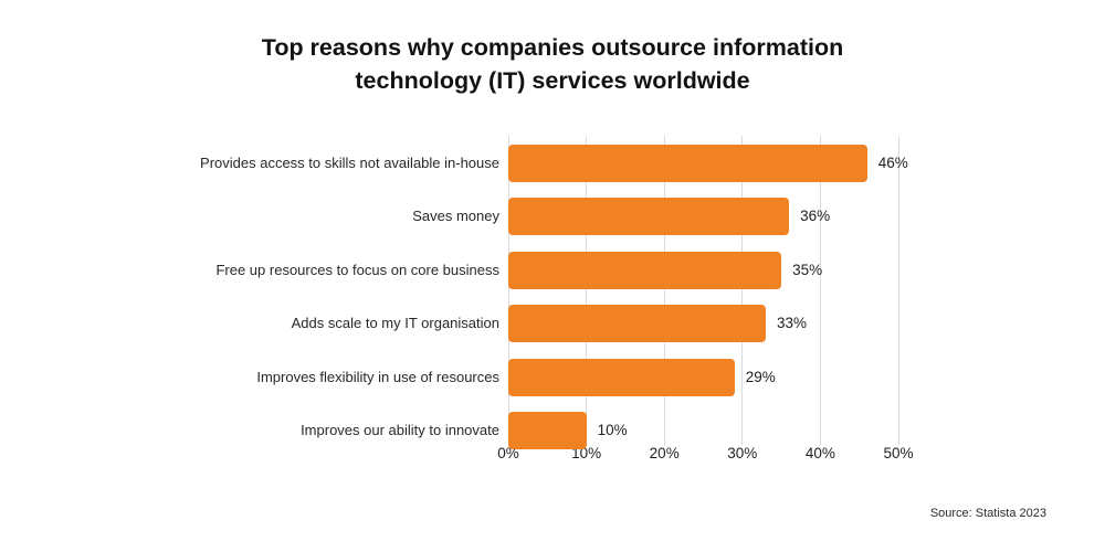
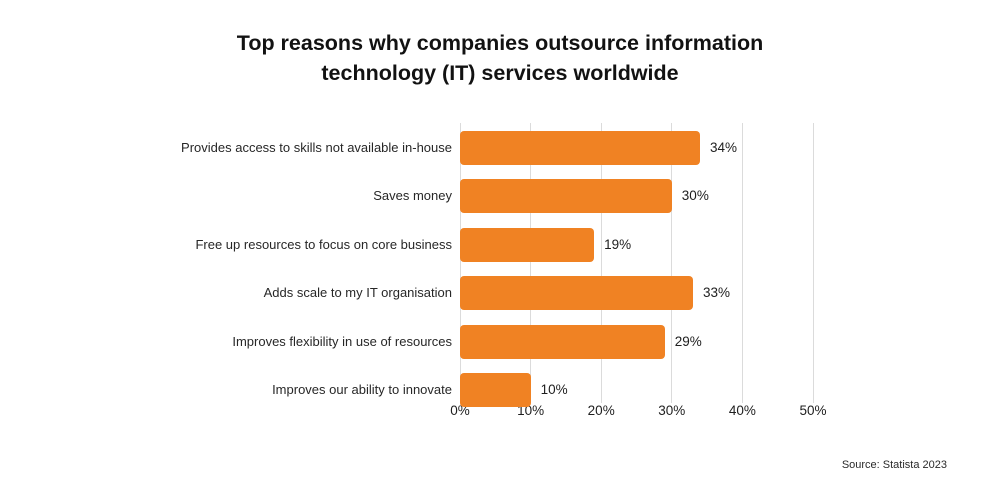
Provides access to skills not available in-house: 46% -> 34%
Saves money: 36% -> 30%
Free up resources to focus on core business: 35% -> 19%
